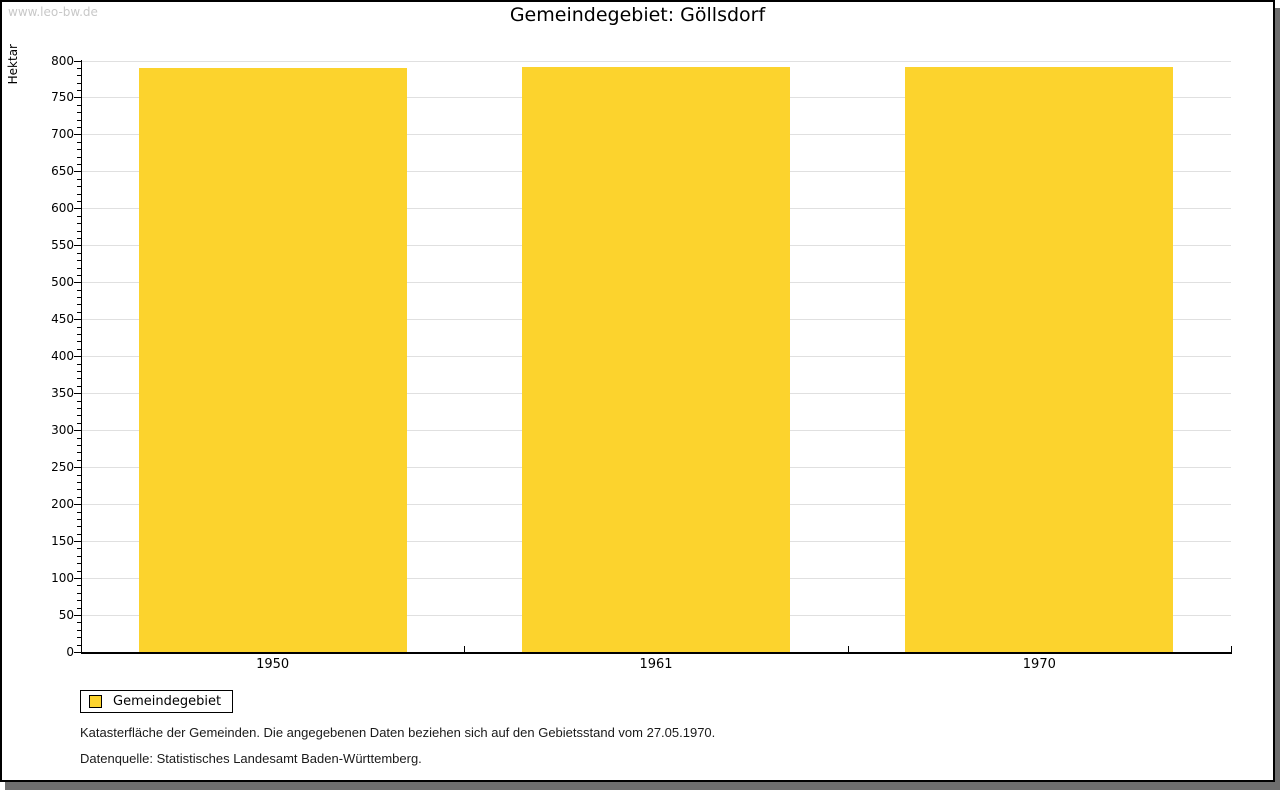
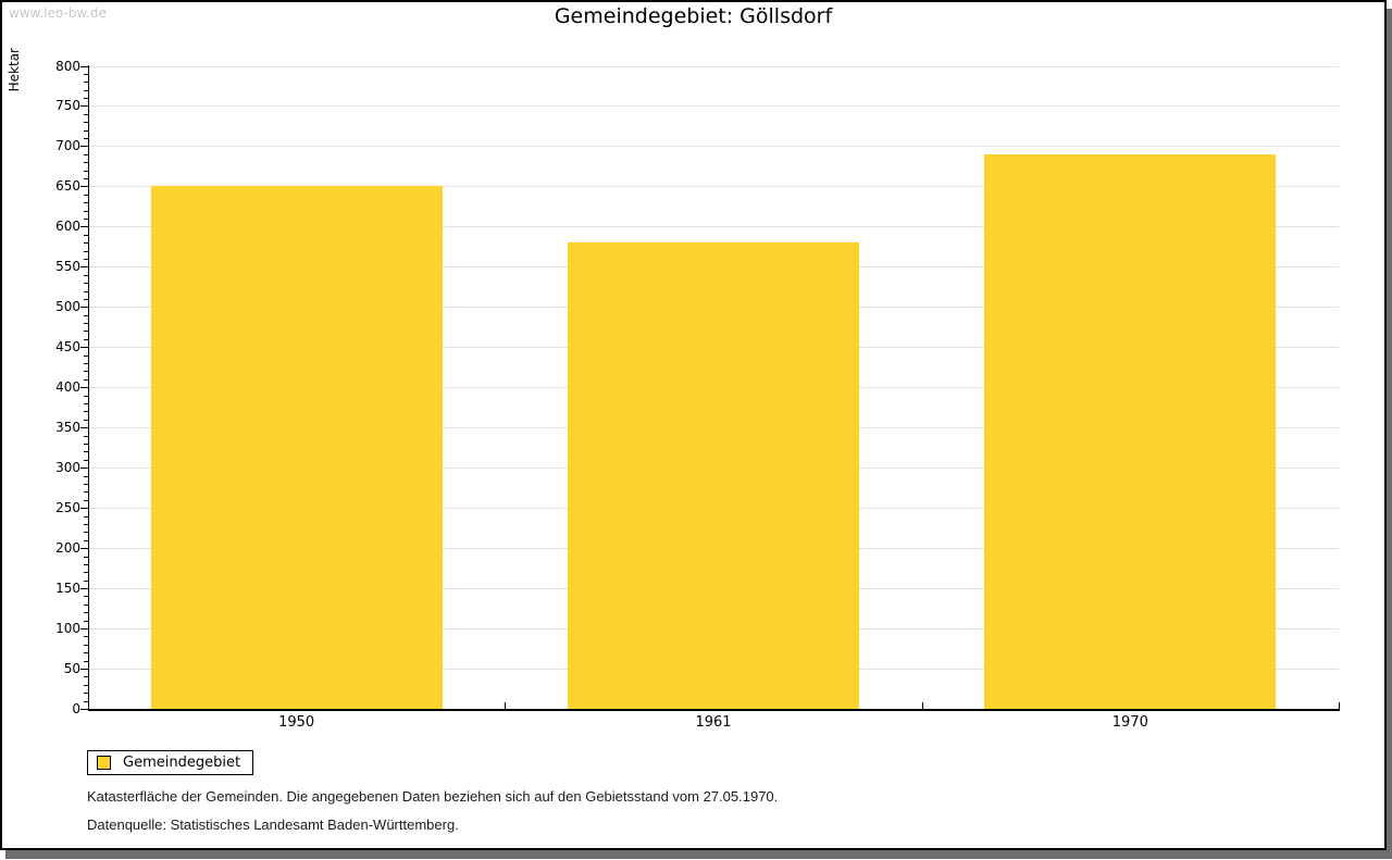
1950: 790 -> 650
1961: 790 -> 580
1970: 790 -> 690
